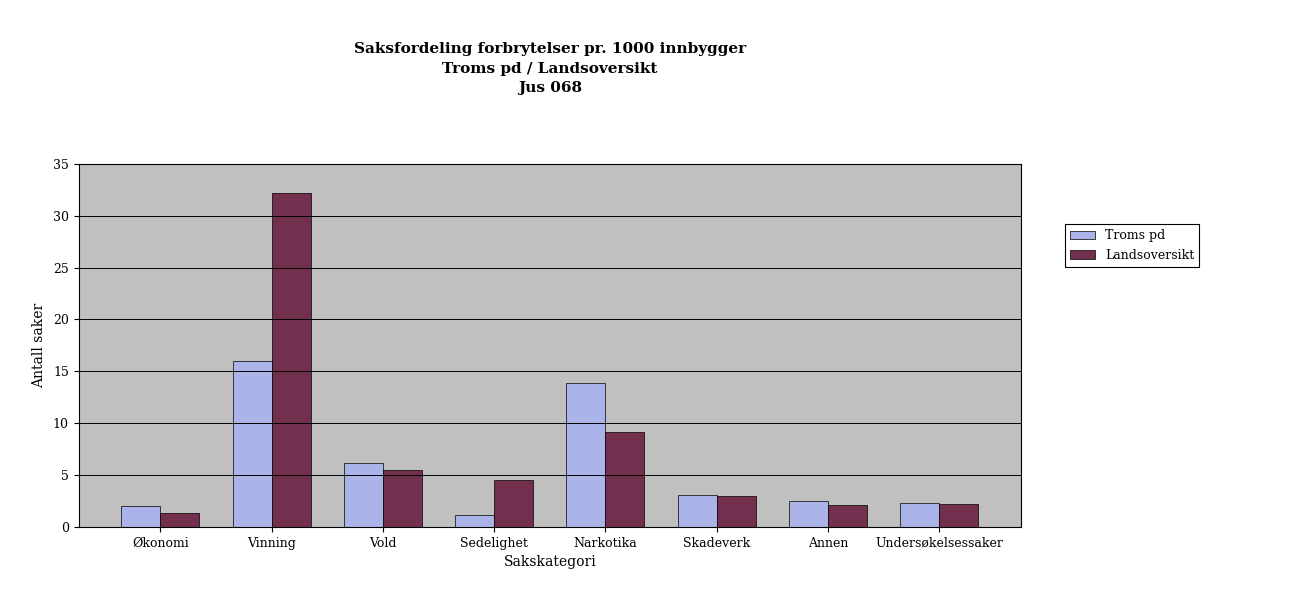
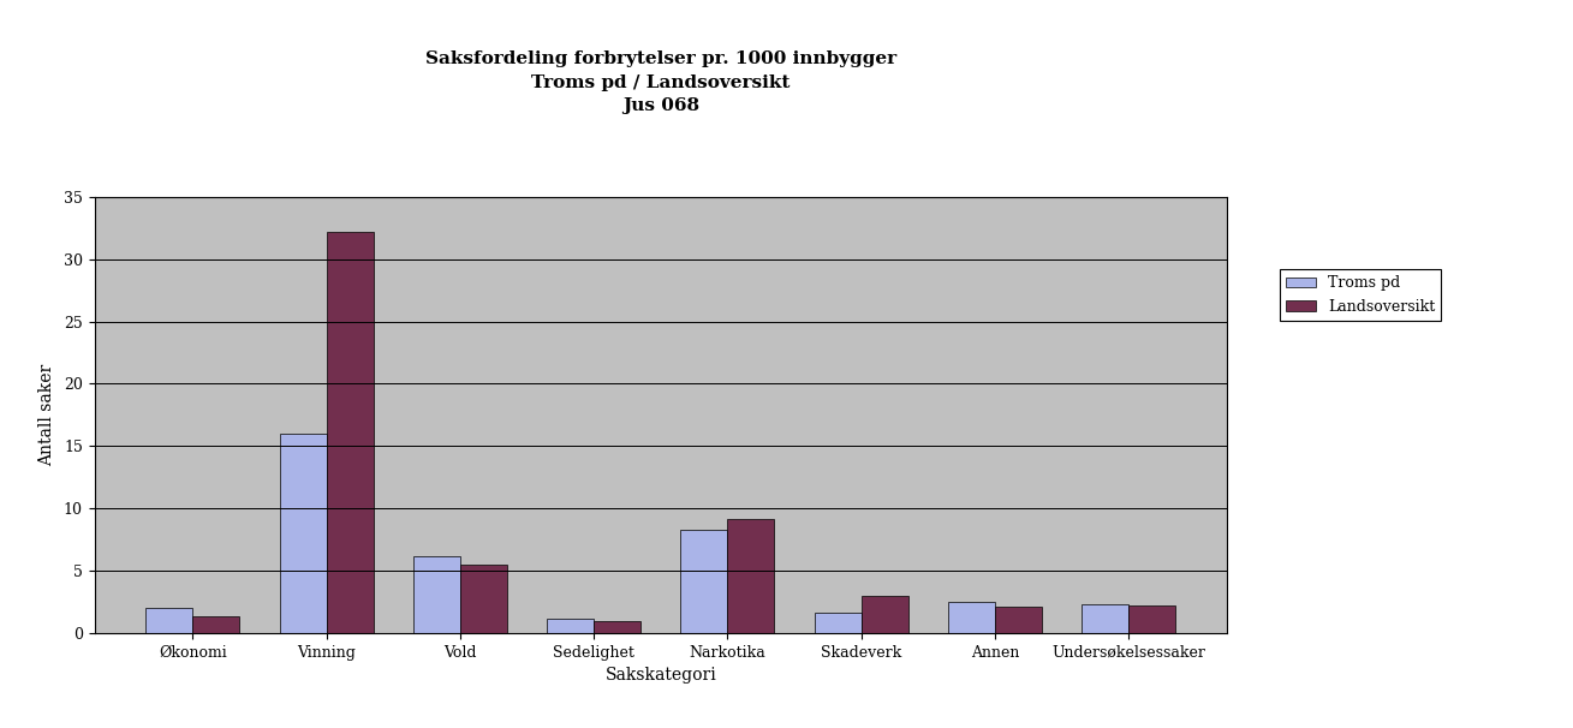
Landsoversikt/Sedelighet: 4.5 -> 1.0
Troms pd/Narkotika: 13.9 -> 8.3
Troms pd/Skadeverk: 3.1 -> 1.7
